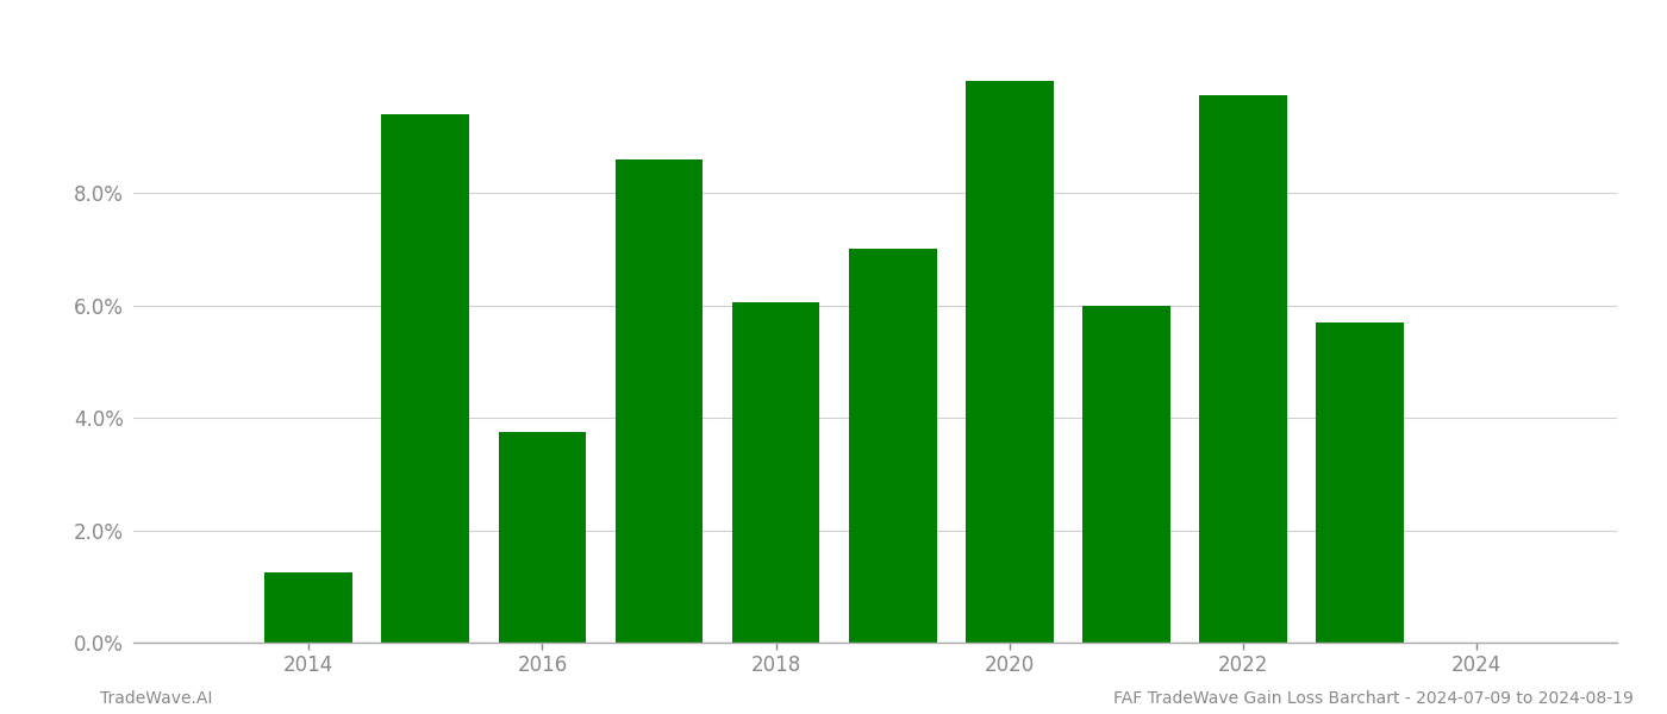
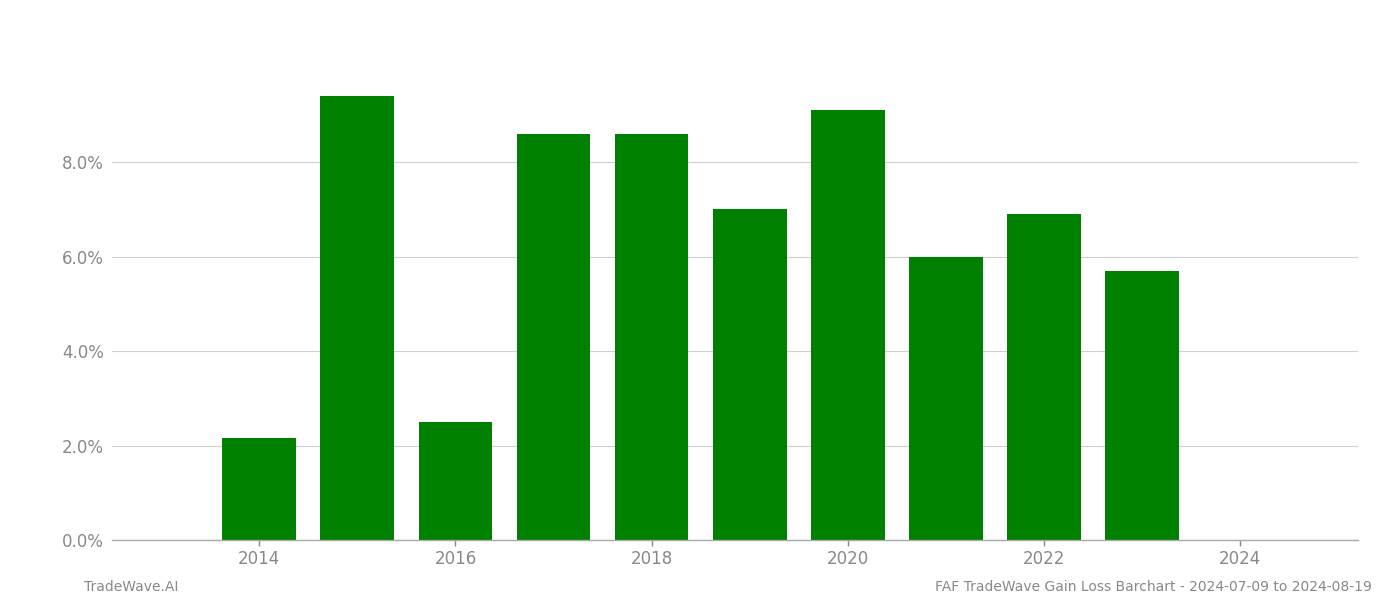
2014: 1.25% -> 2.15%
2016: 3.75% -> 2.50%
2018: 6.05% -> 8.60%
2020: 10.00% -> 9.10%
2022: 9.75% -> 6.90%
